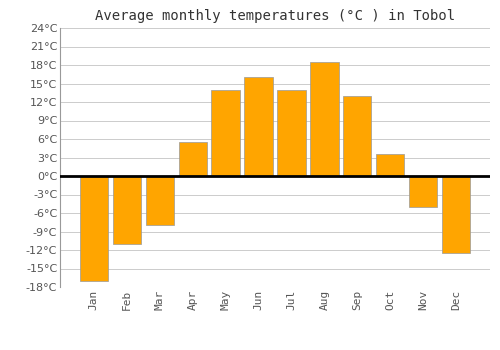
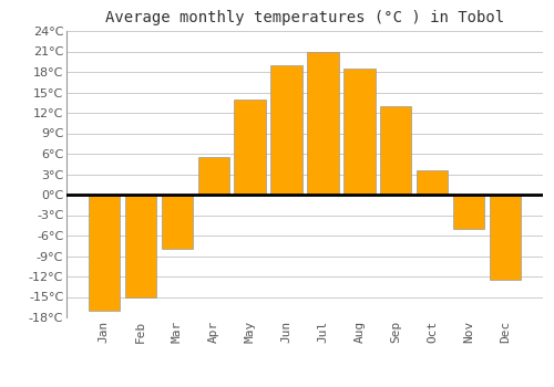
Feb: -11.0°C -> -15.0°C
Jun: 16.0°C -> 19.0°C
Jul: 14.0°C -> 21.0°C
